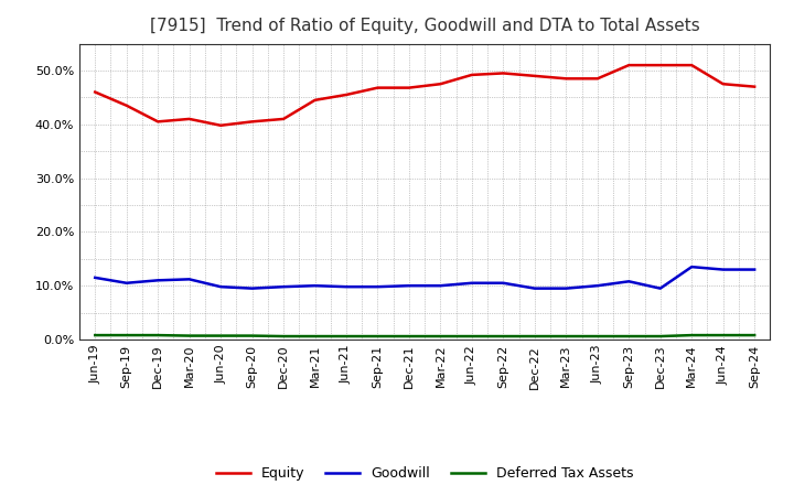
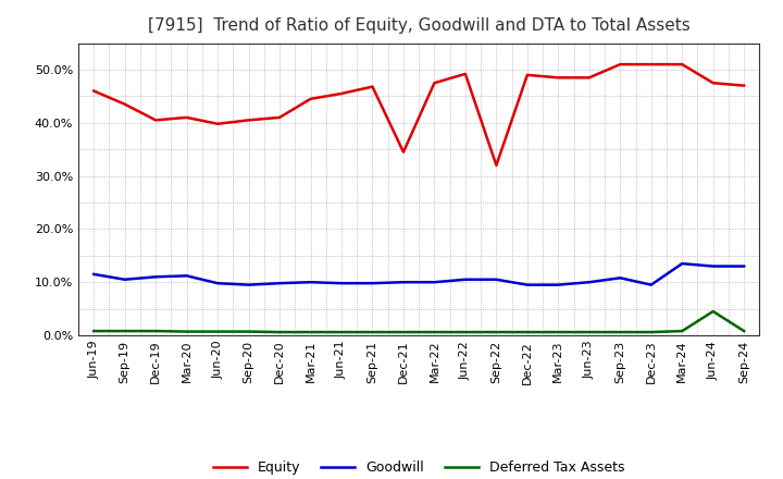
Equity/Dec-21: 46.8% -> 34.5%
Equity/Sep-22: 49.5% -> 32.0%
Deferred Tax Assets/Jun-24: 0.8% -> 4.5%
